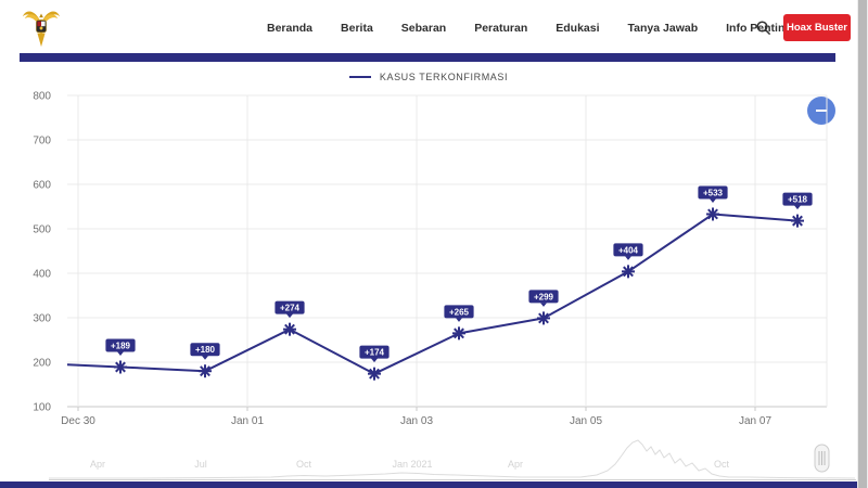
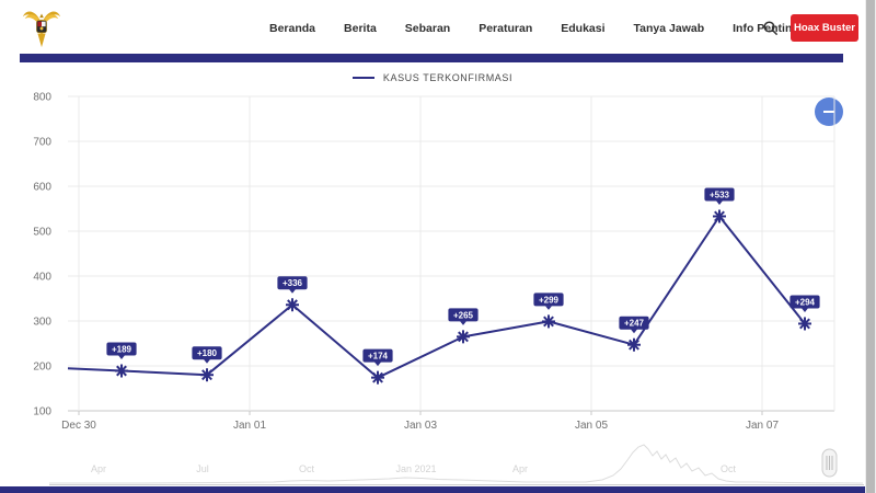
Jan 01: +274 -> +336
Jan 05: +404 -> +247
Jan 07: +518 -> +294
